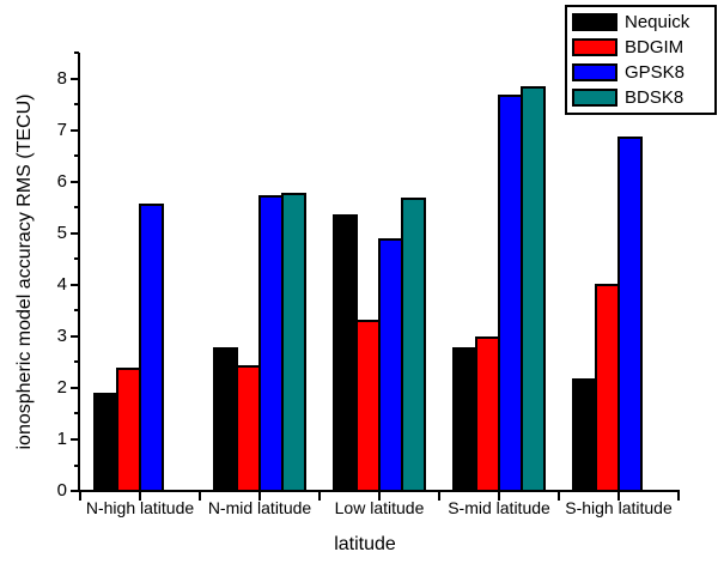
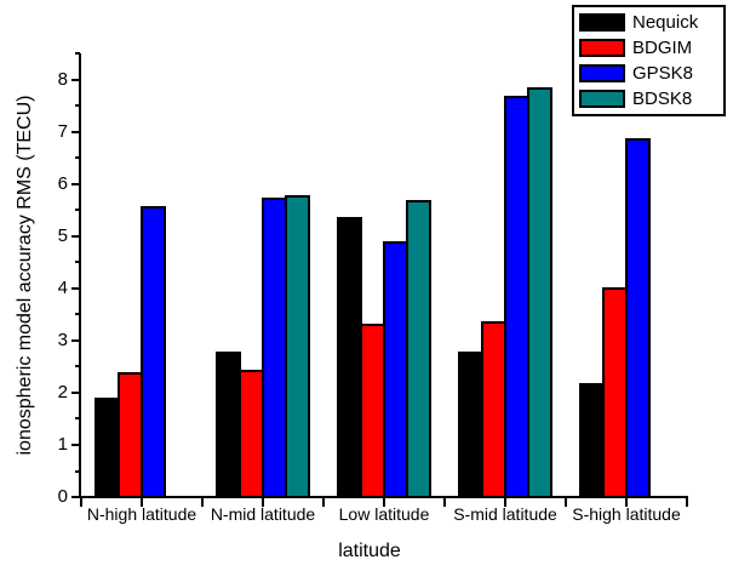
BDGIM/S-mid latitude: 3.0 -> 3.4
